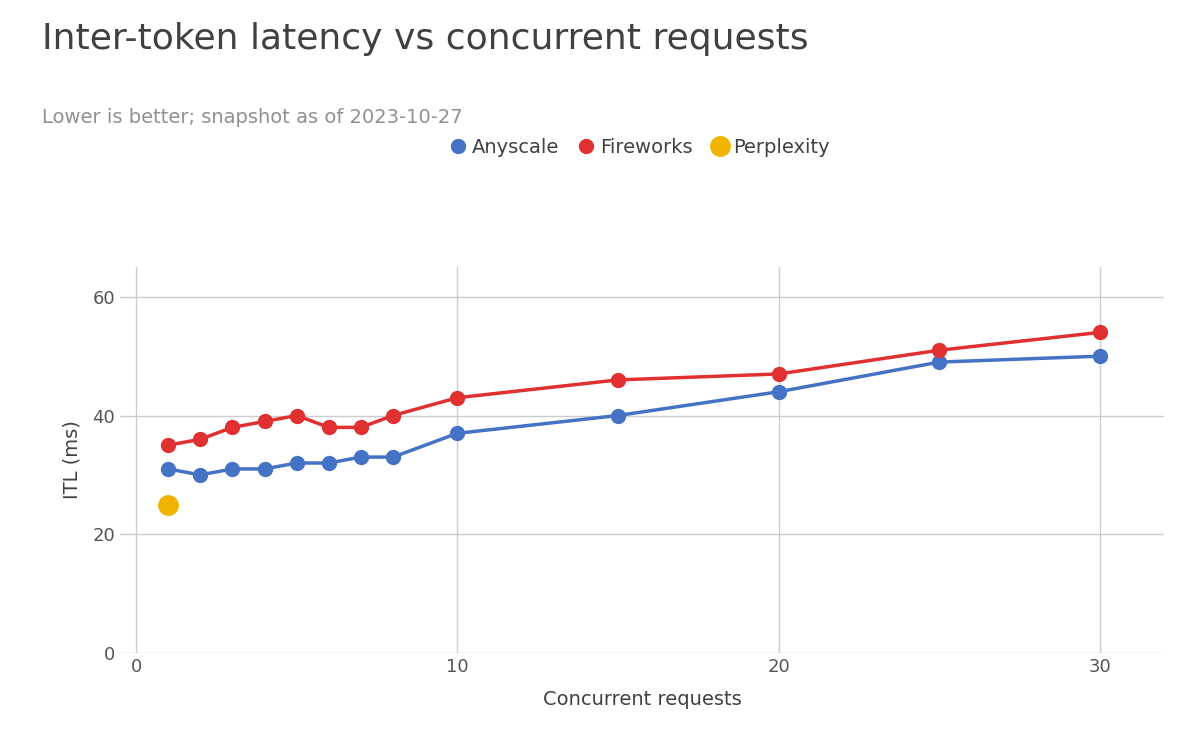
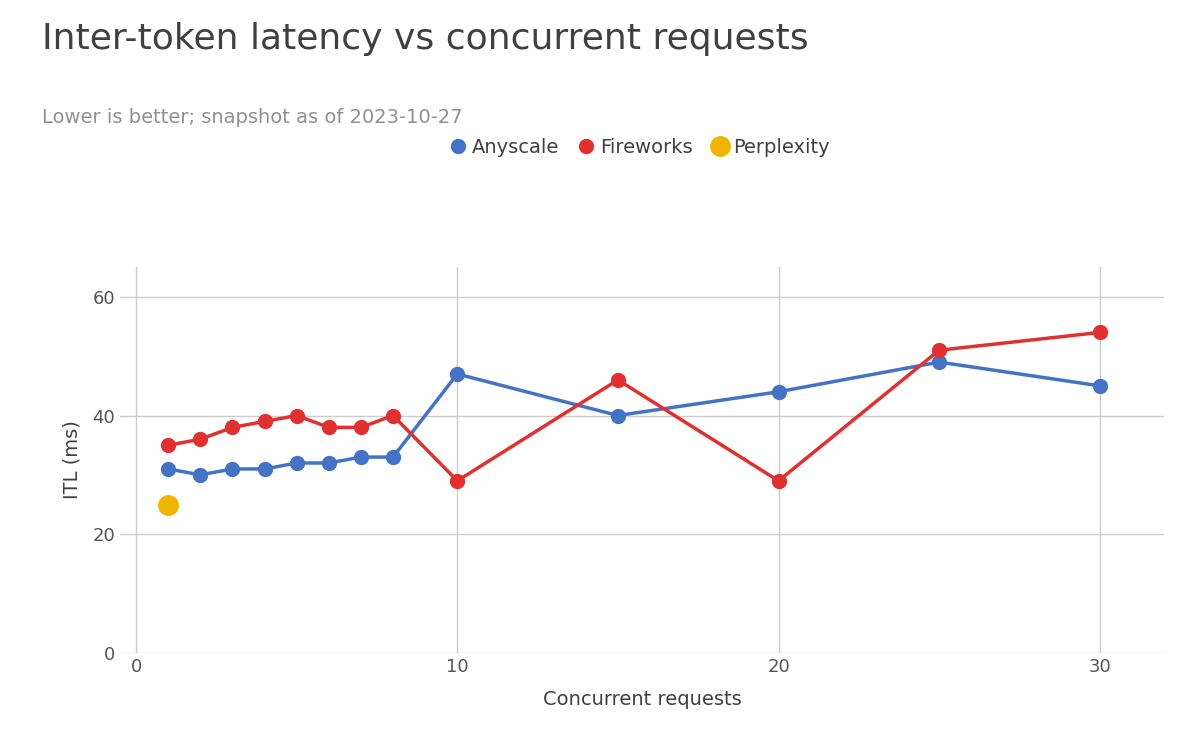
Anyscale/10: 37 -> 47
Fireworks/10: 43 -> 29
Fireworks/20: 47 -> 29
Anyscale/30: 50 -> 45
